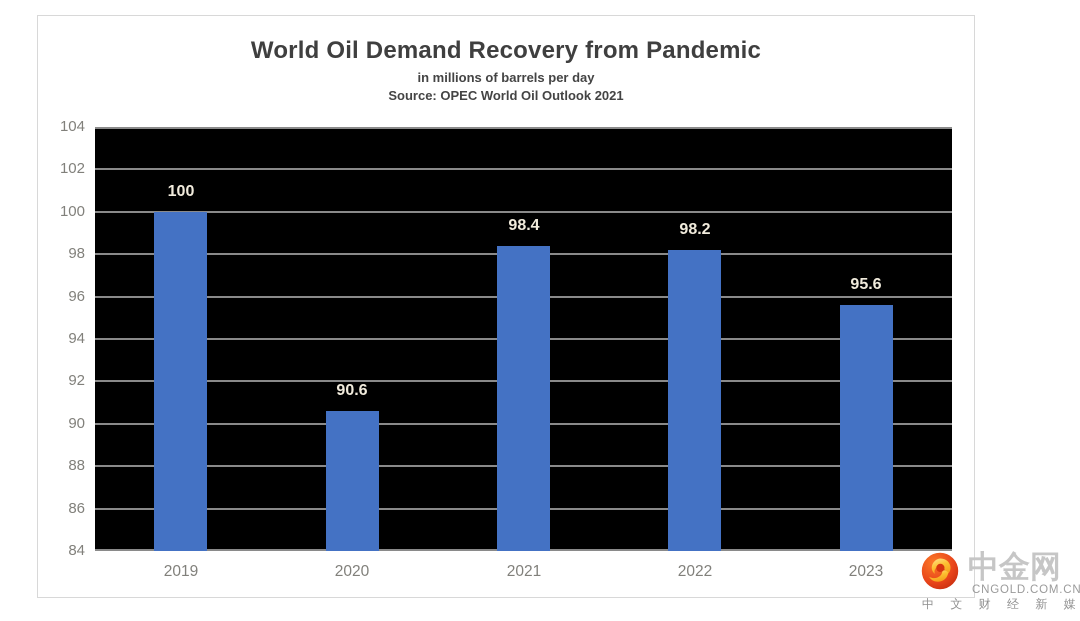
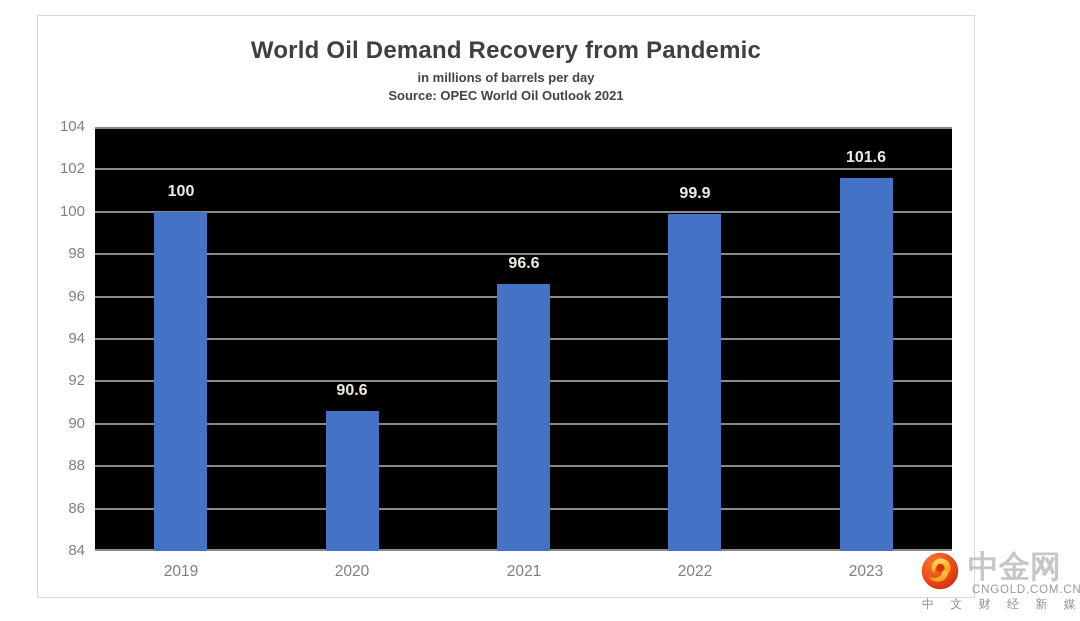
2021: 98.4 -> 96.6
2022: 98.2 -> 99.9
2023: 95.6 -> 101.6
